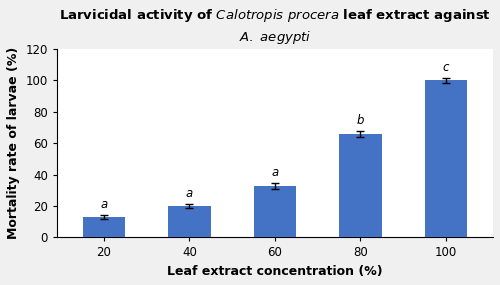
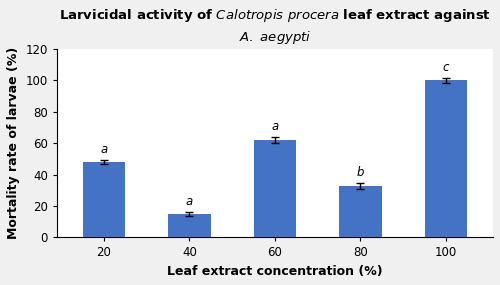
20: 13 -> 48
40: 20 -> 15
60: 33 -> 62
80: 66 -> 33
